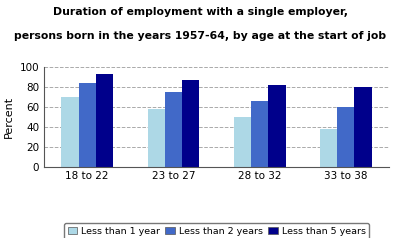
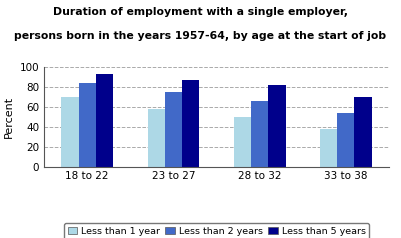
Less than 2 years/33 to 38: 60 -> 54
Less than 5 years/33 to 38: 80 -> 70
